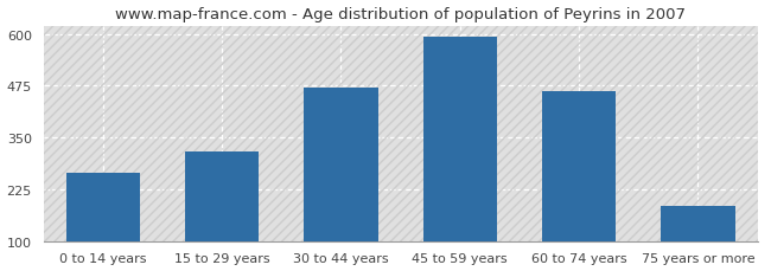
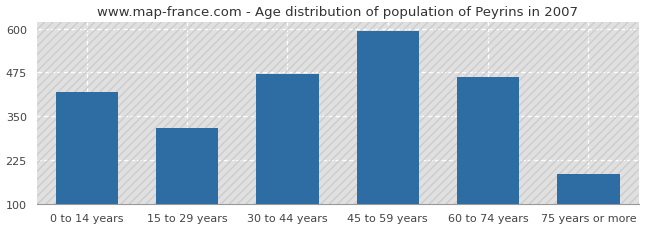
0 to 14 years: 265 -> 420
